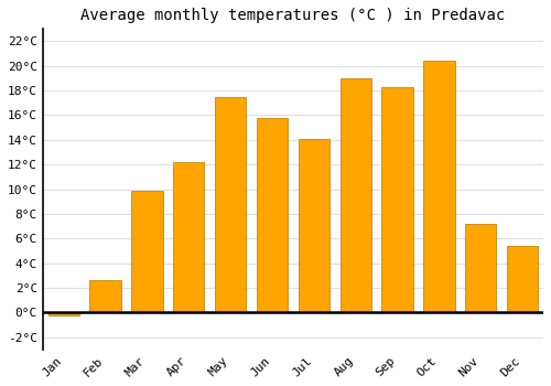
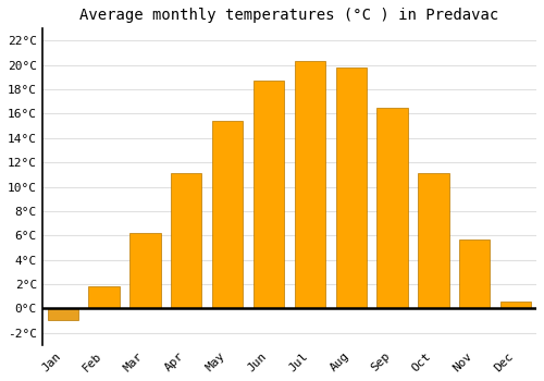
Jan: -0.2°C -> -1.0°C
Feb: 2.6°C -> 1.8°C
Mar: 9.9°C -> 6.2°C
Apr: 12.2°C -> 11.1°C
May: 17.5°C -> 15.4°C
Jun: 15.8°C -> 18.7°C
Jul: 14.1°C -> 20.3°C
Aug: 19.0°C -> 19.8°C
Sep: 18.3°C -> 16.5°C
Oct: 20.4°C -> 11.1°C
Nov: 7.2°C -> 5.7°C
Dec: 5.4°C -> 0.6°C
